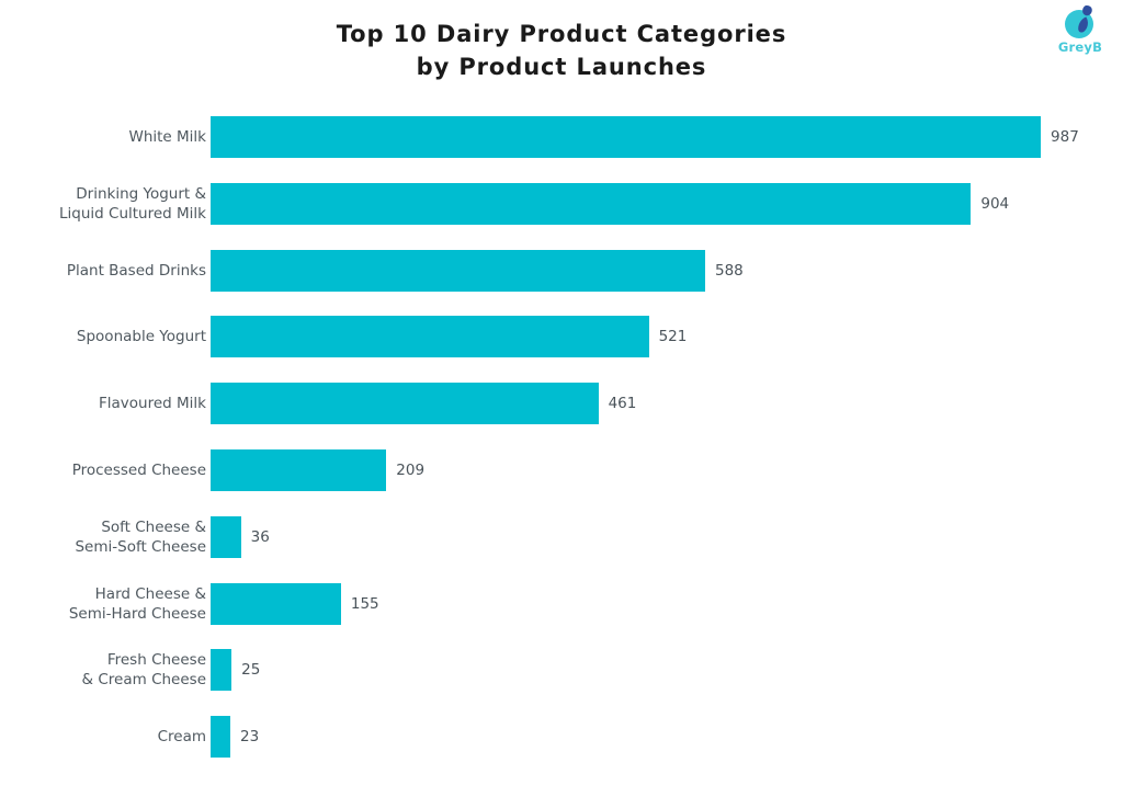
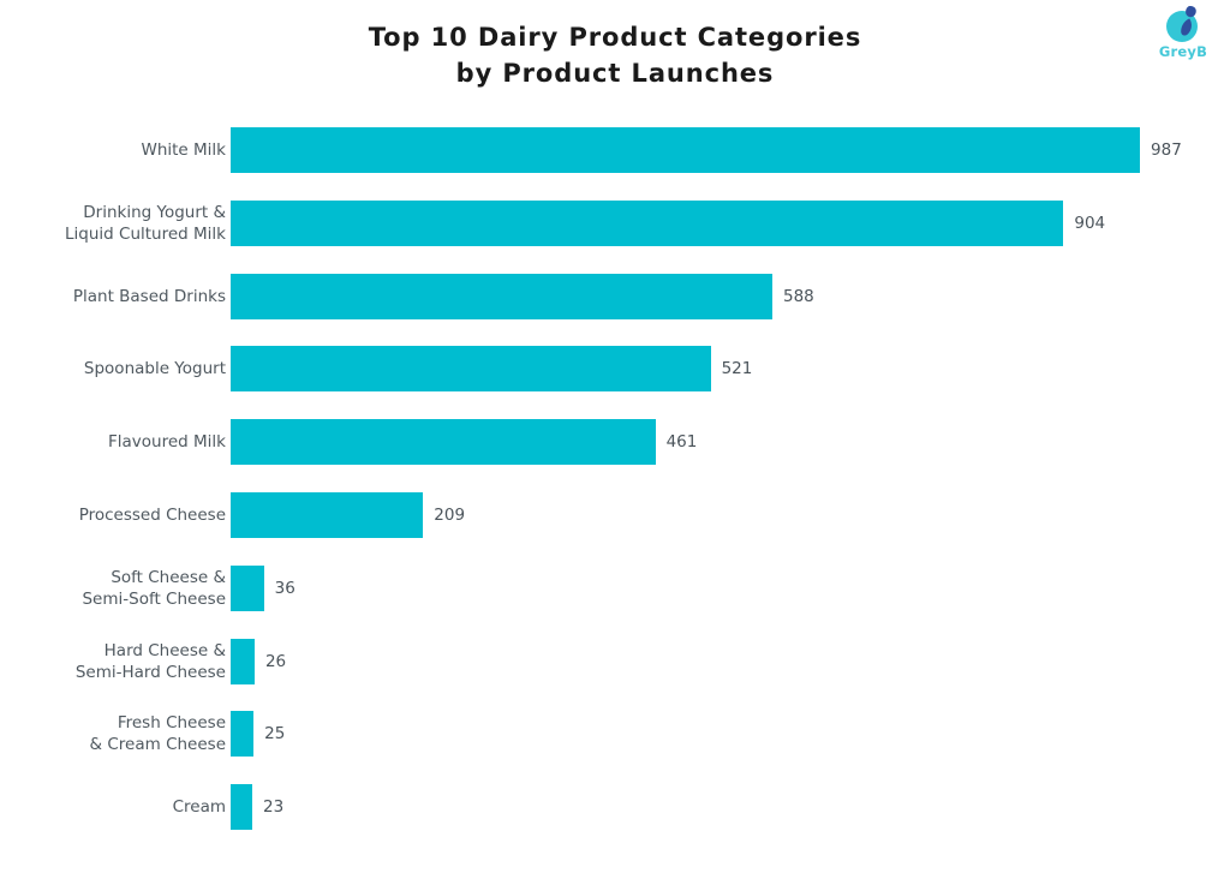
Hard Cheese & Semi-Hard Cheese: 155 -> 26
